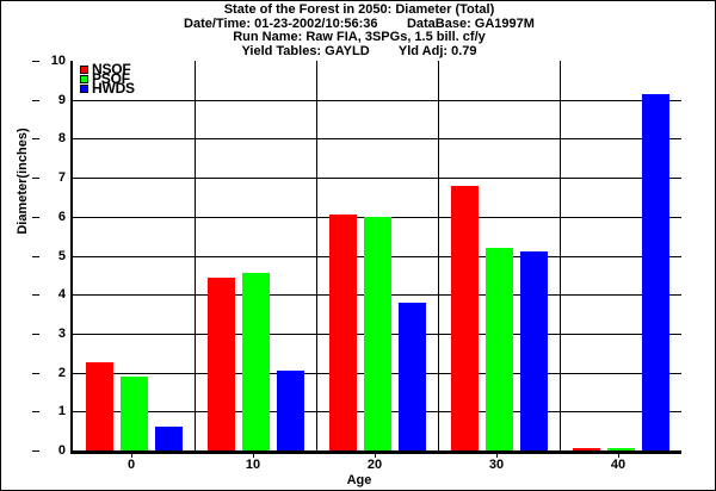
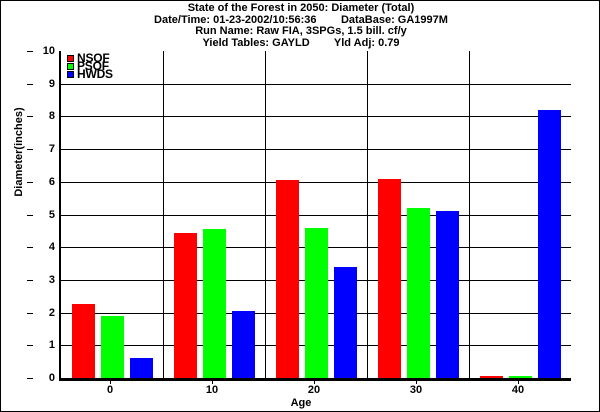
PSOF/20: 6.0 -> 4.6
HWDS/20: 3.8 -> 3.4
NSOF/30: 6.8 -> 6.1
HWDS/40: 9.2 -> 8.2
